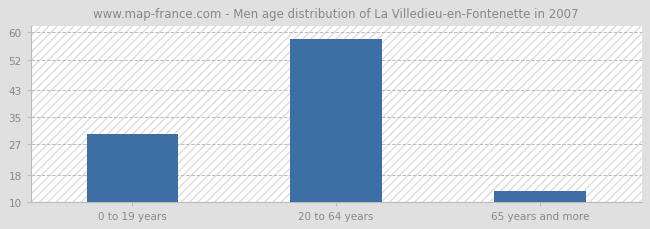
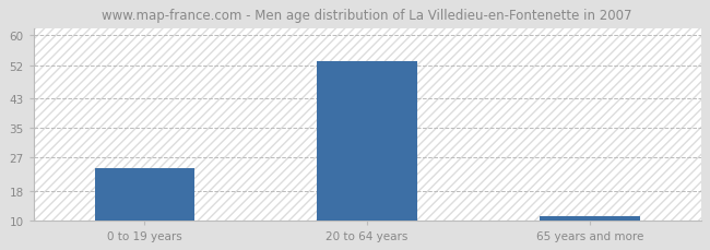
0 to 19 years: 30 -> 24
20 to 64 years: 58 -> 53
65 years and more: 13 -> 11
